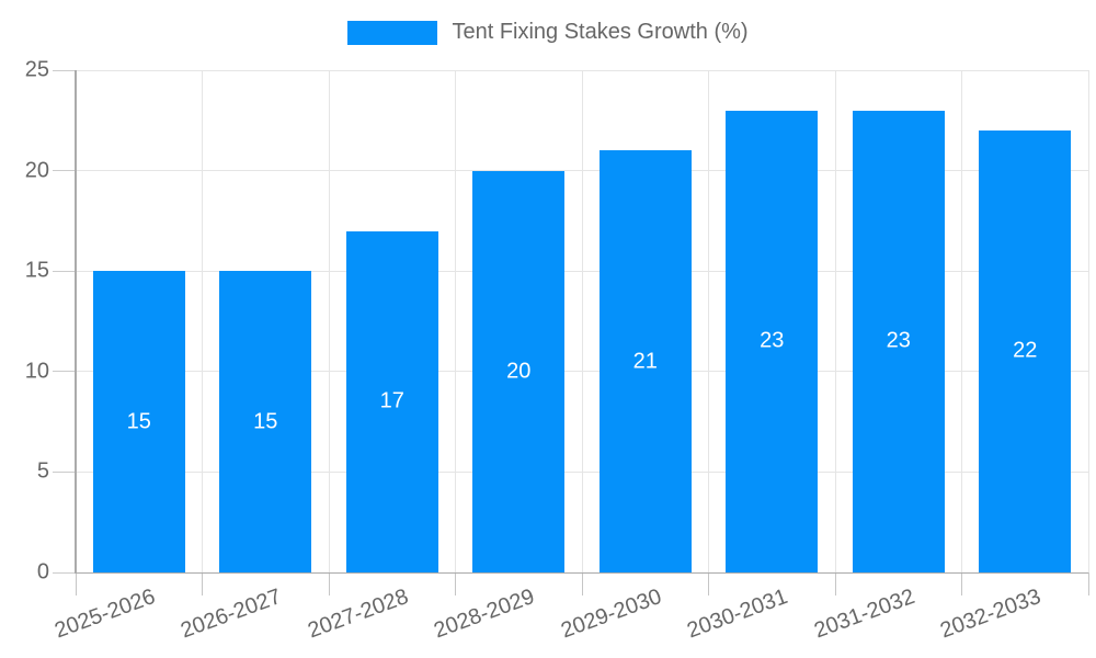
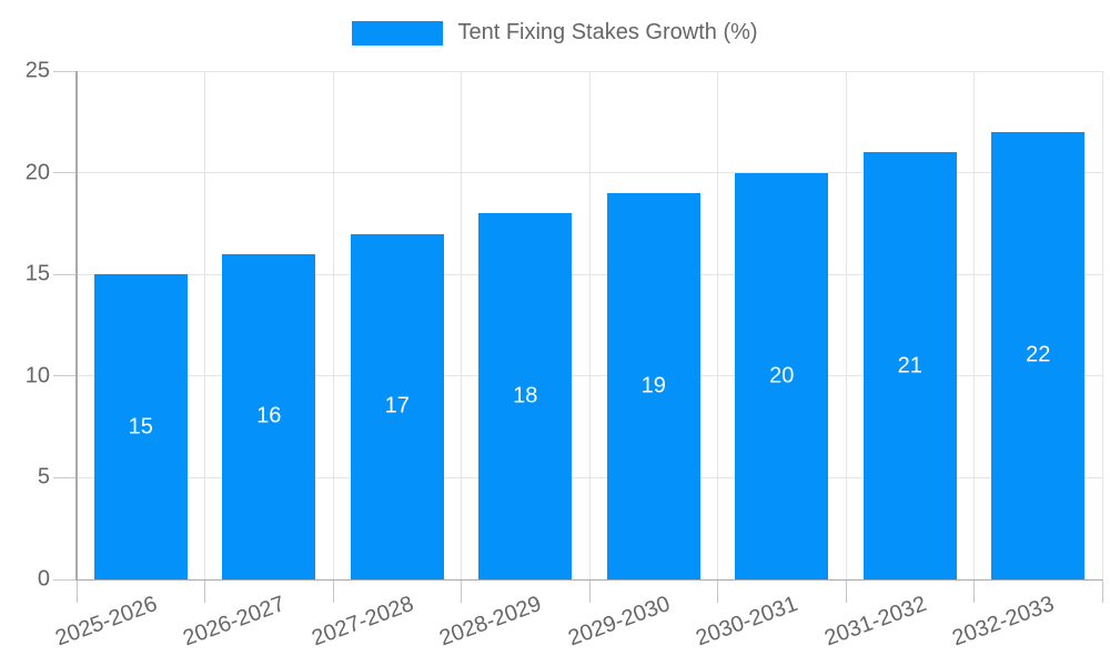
2026-2027: 15 -> 16
2028-2029: 20 -> 18
2029-2030: 21 -> 19
2030-2031: 23 -> 20
2031-2032: 23 -> 21
